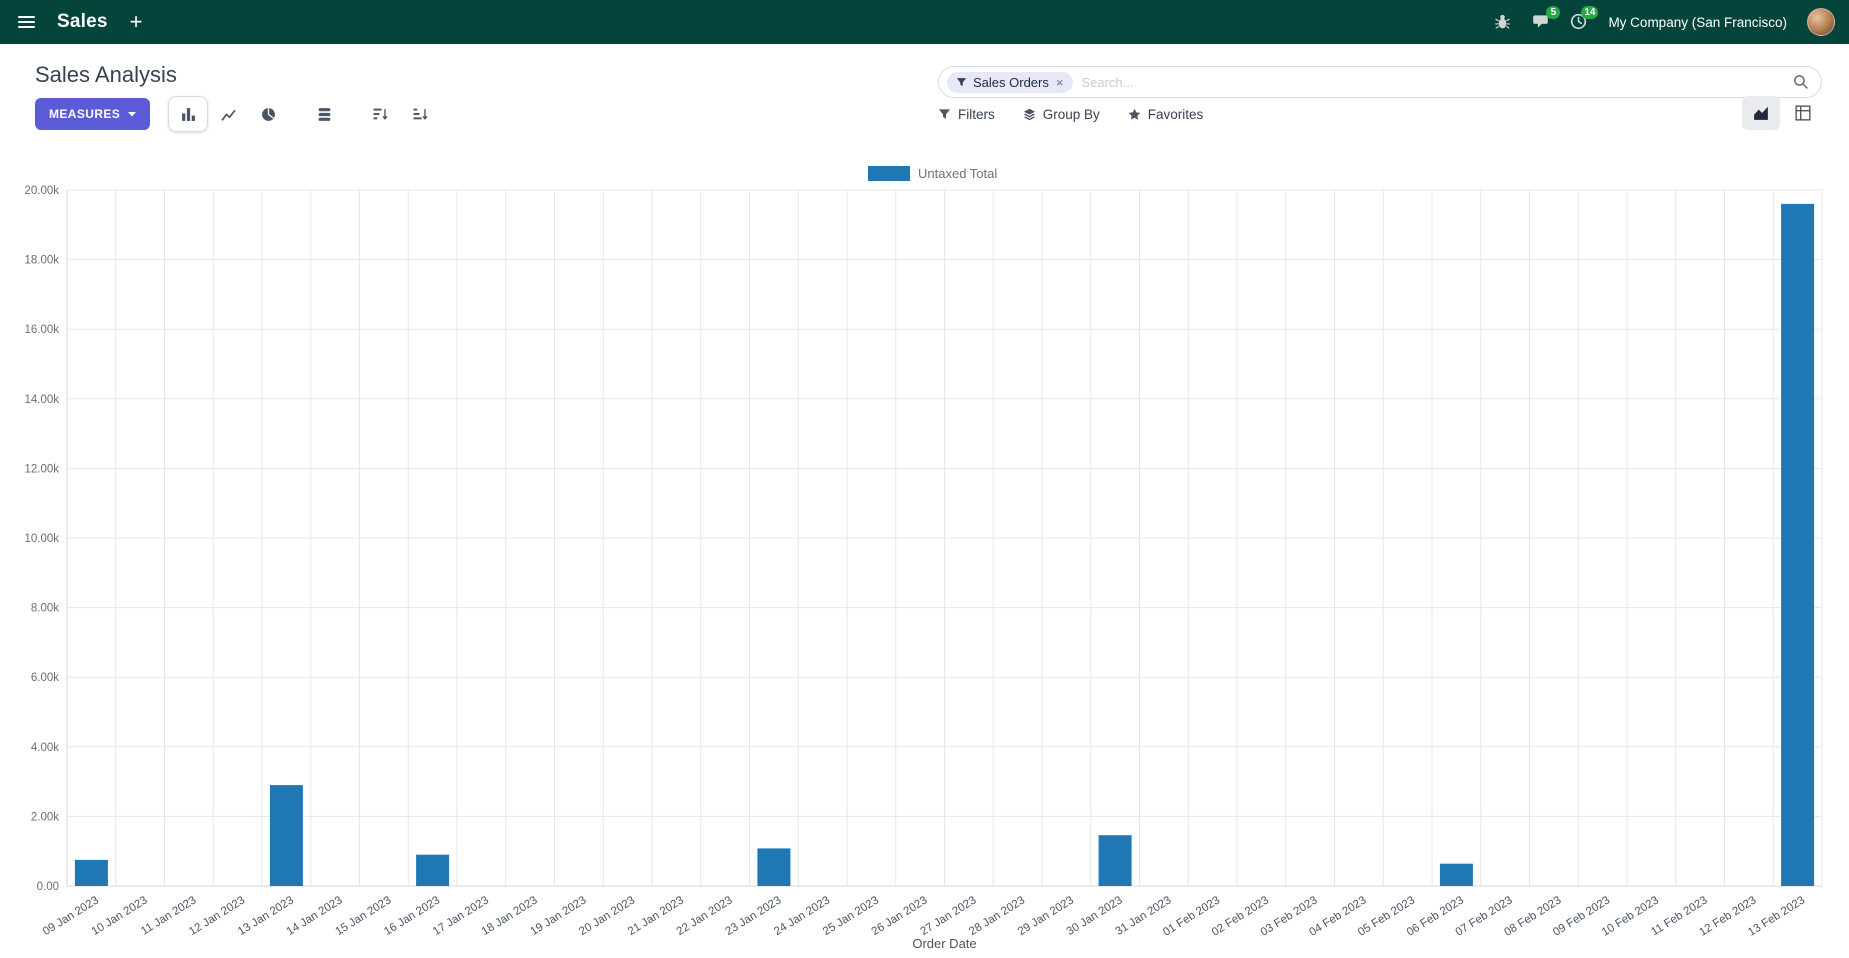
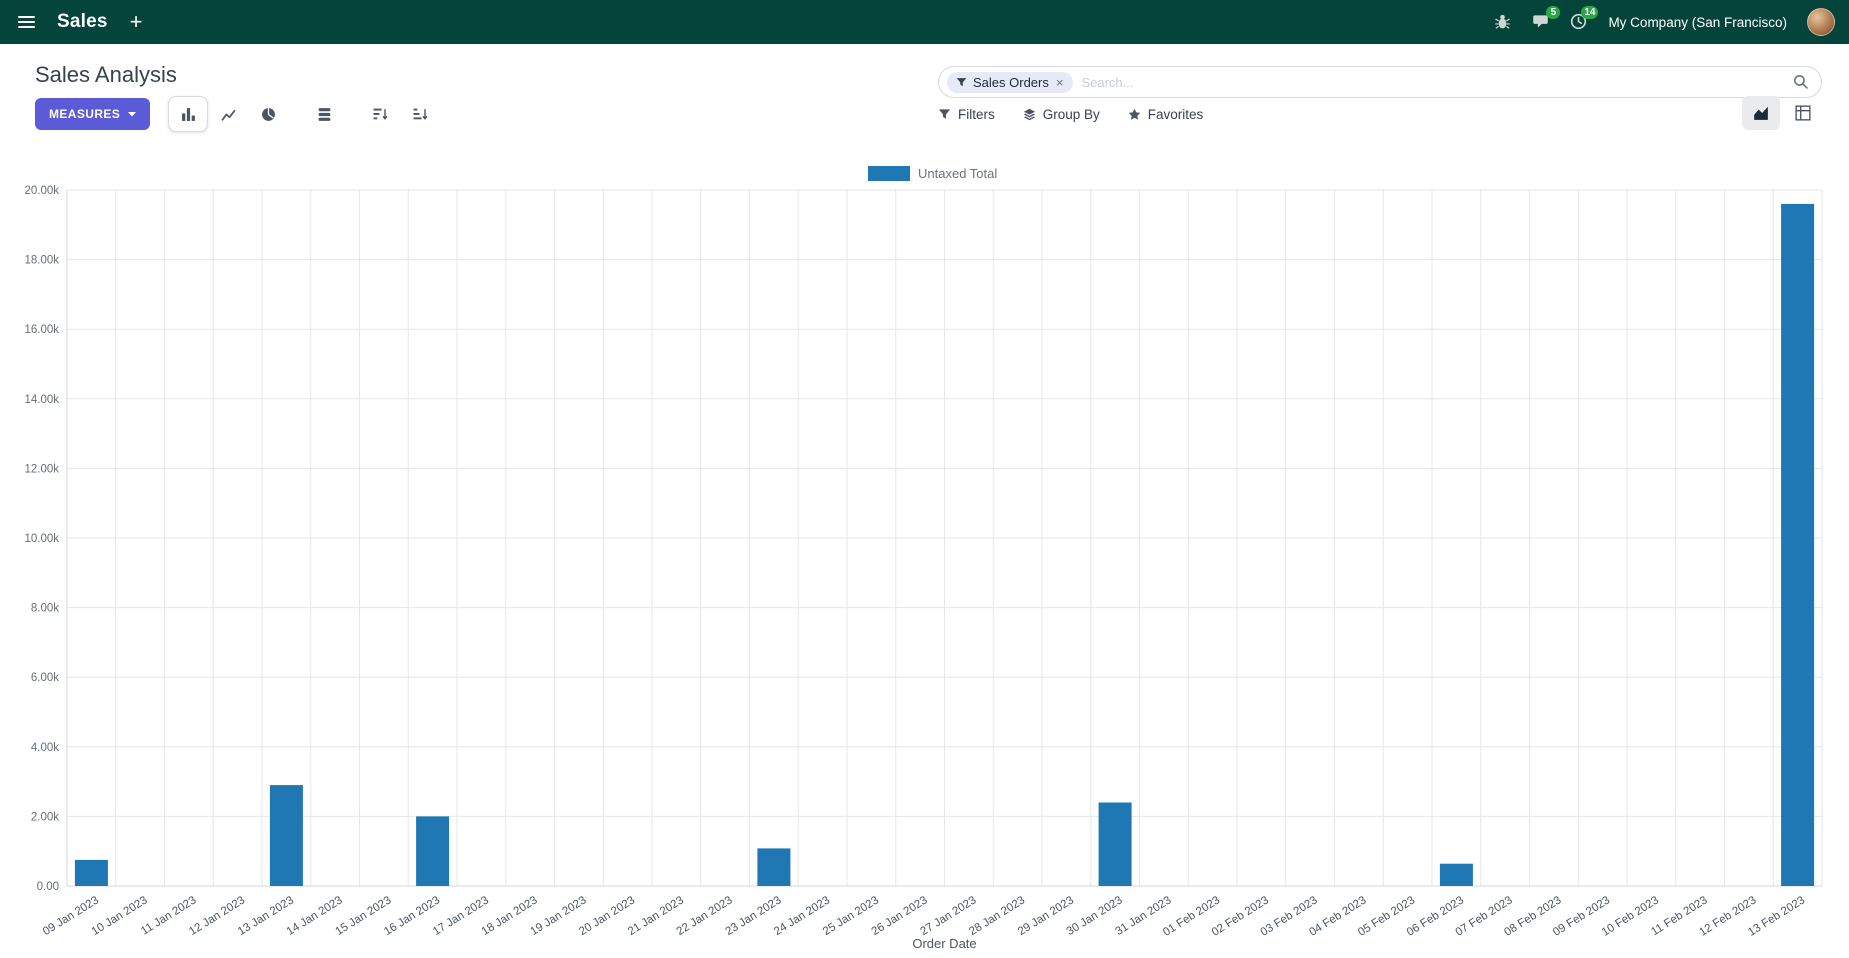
16 Jan 2023: 0.9k -> 2.0k
30 Jan 2023: 1.5k -> 2.4k
